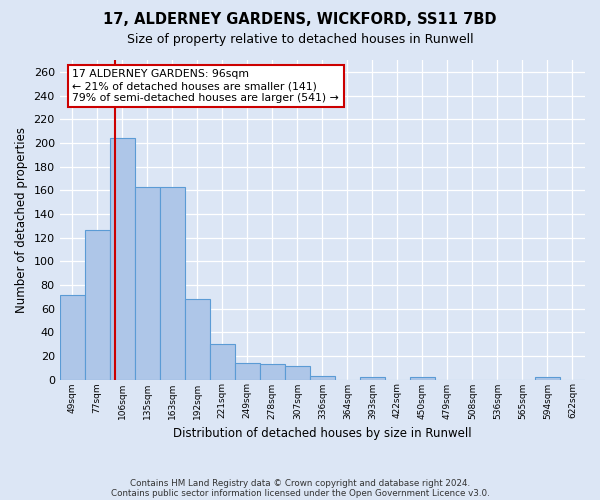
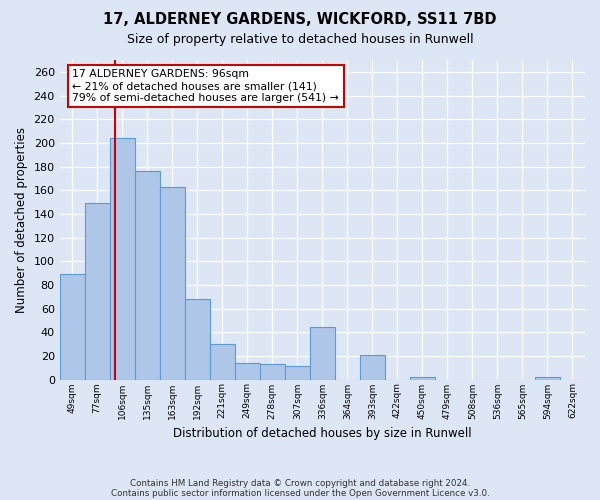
49sqm: 71 -> 89
77sqm: 126 -> 149
135sqm: 163 -> 176
336sqm: 3 -> 44
393sqm: 2 -> 21
